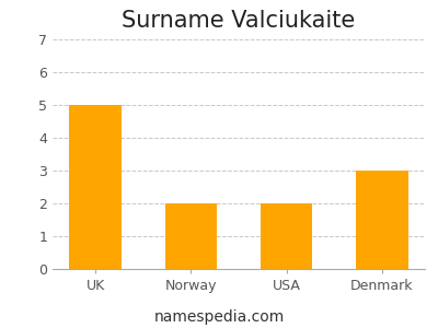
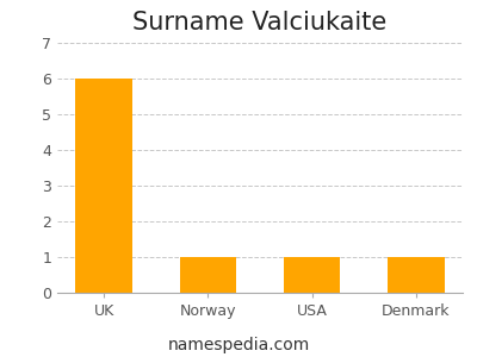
UK: 5 -> 6
Norway: 2 -> 1
USA: 2 -> 1
Denmark: 3 -> 1
